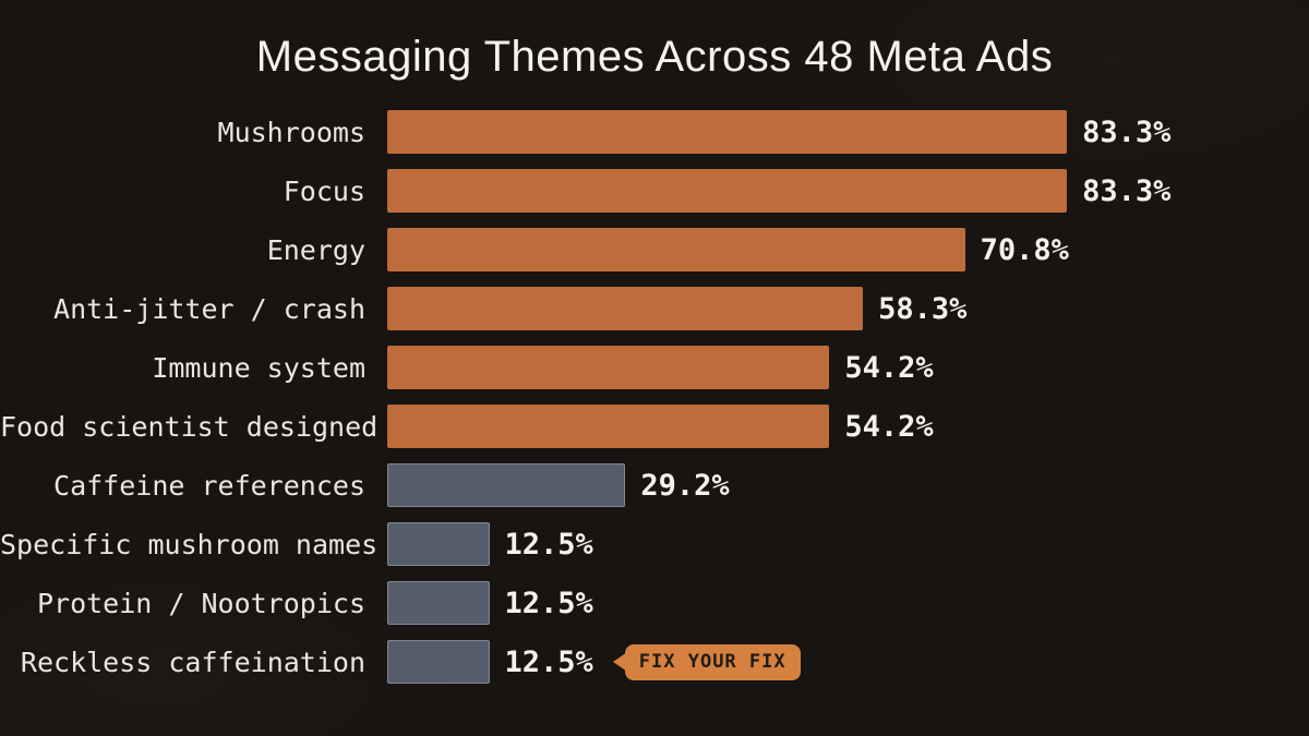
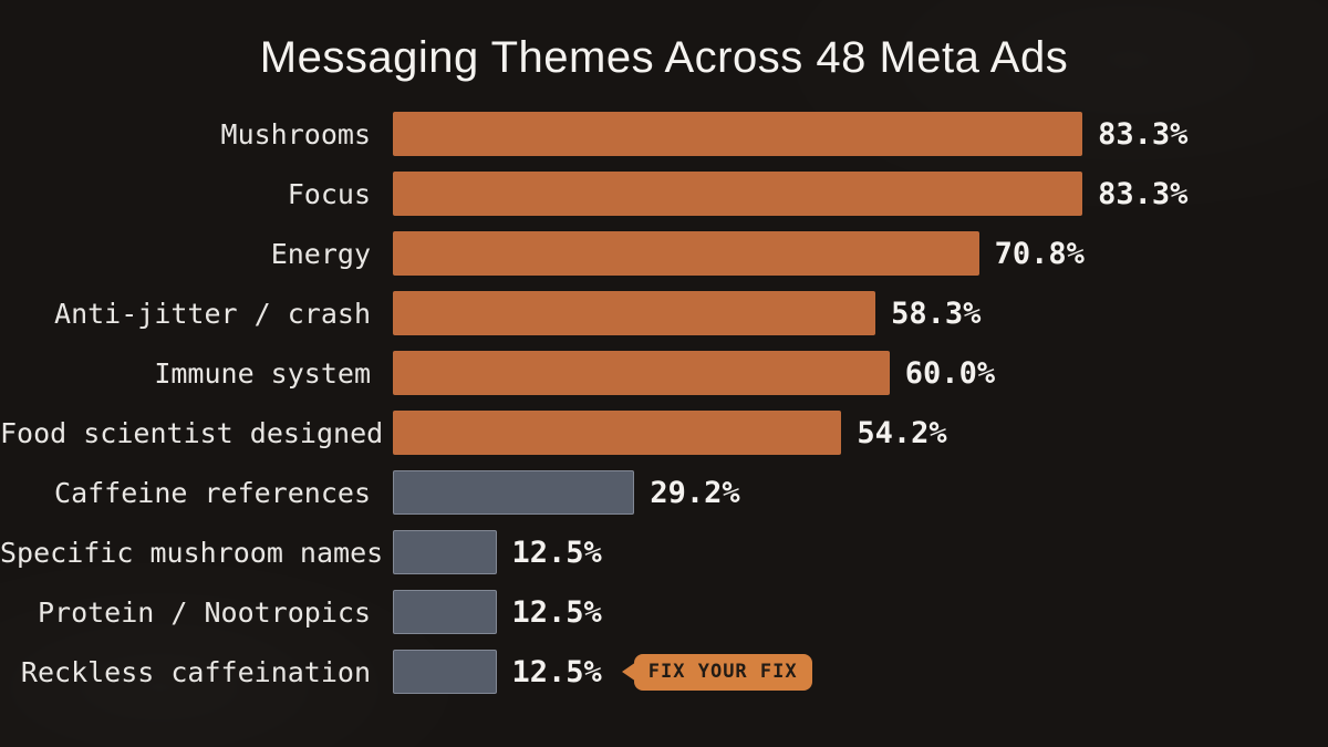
Immune system: 54.2% -> 60.0%
